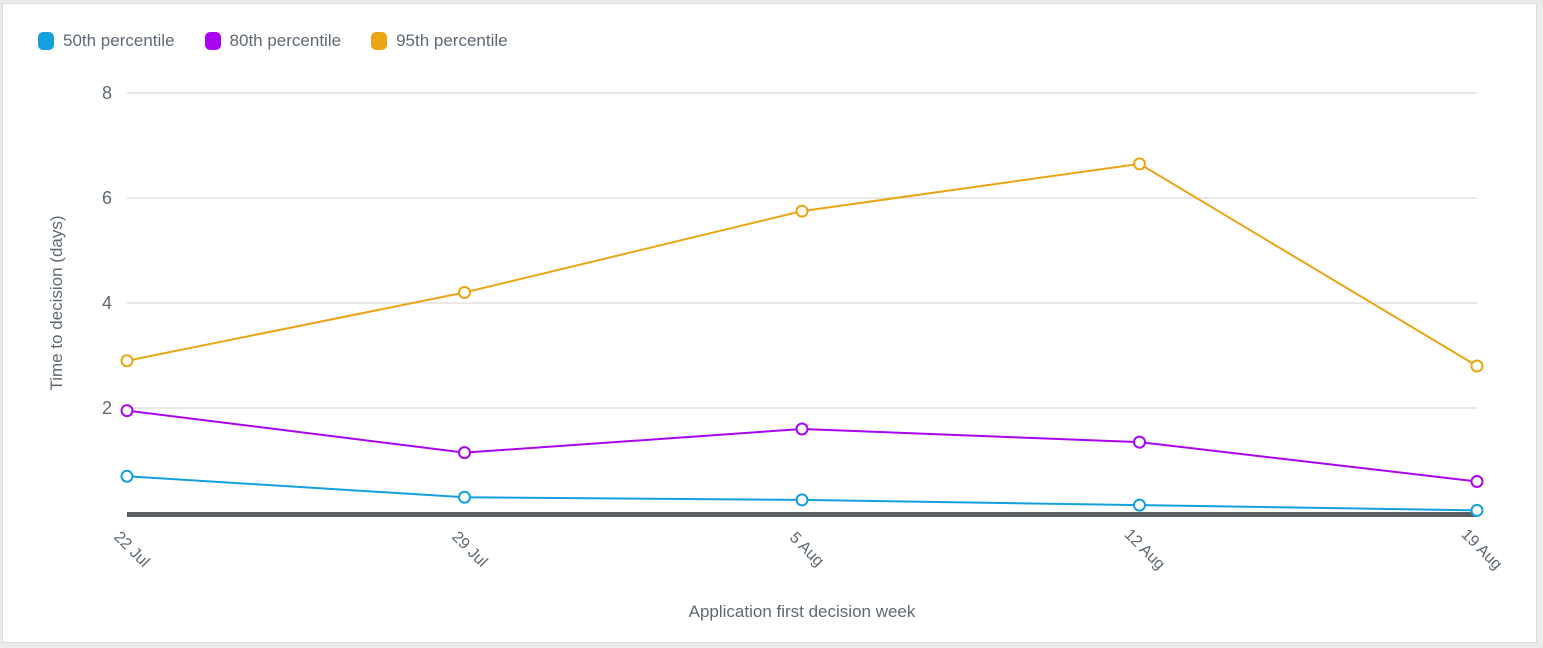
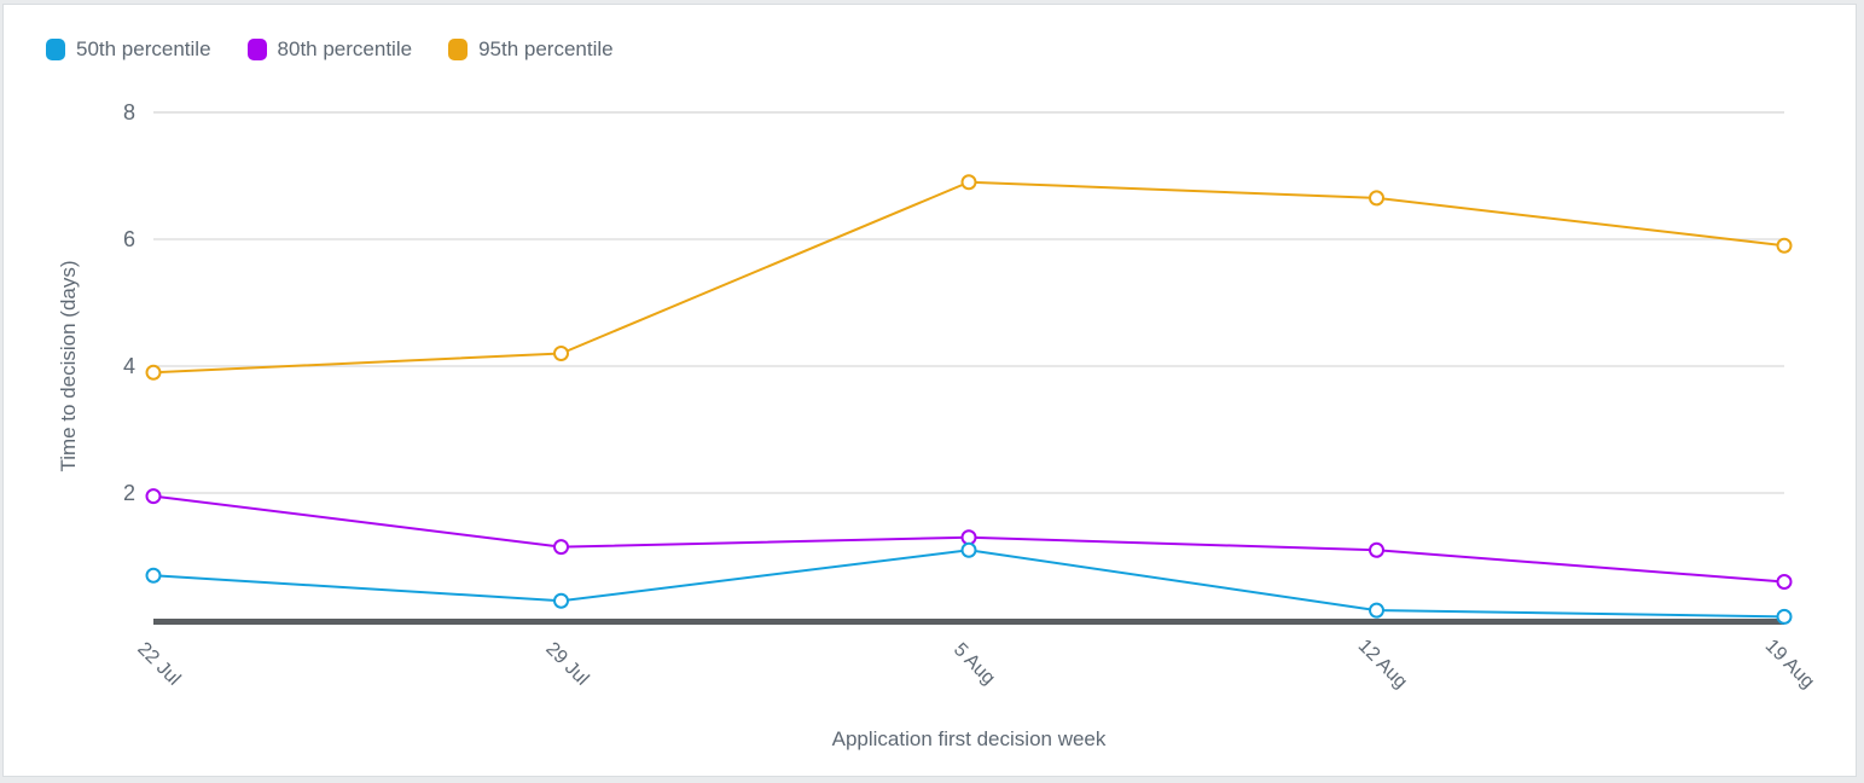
95th percentile/22 Jul: 2.9 -> 3.9
50th percentile/5 Aug: 0.2 -> 1.1
80th percentile/5 Aug: 1.6 -> 1.3
95th percentile/5 Aug: 5.8 -> 6.9
80th percentile/12 Aug: 1.4 -> 1.1
95th percentile/19 Aug: 2.8 -> 5.9
